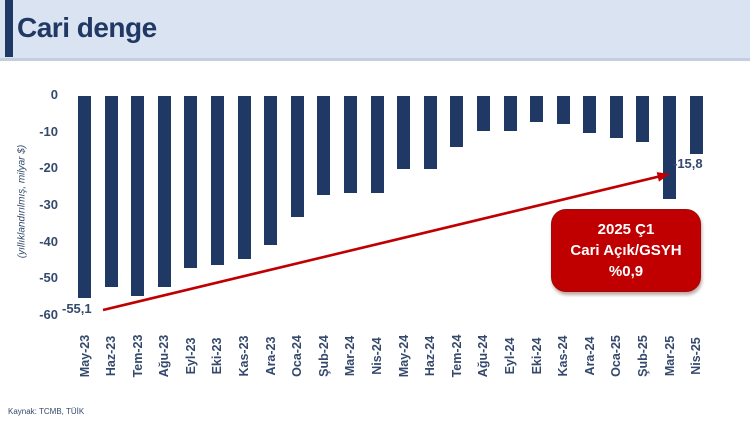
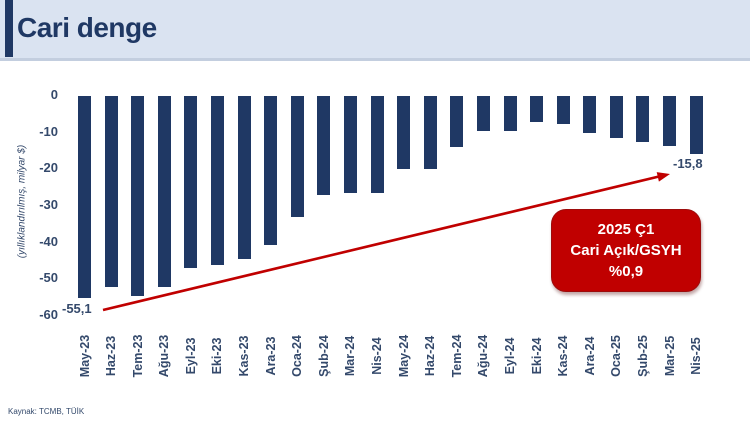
Mar-25: -28 -> -14
